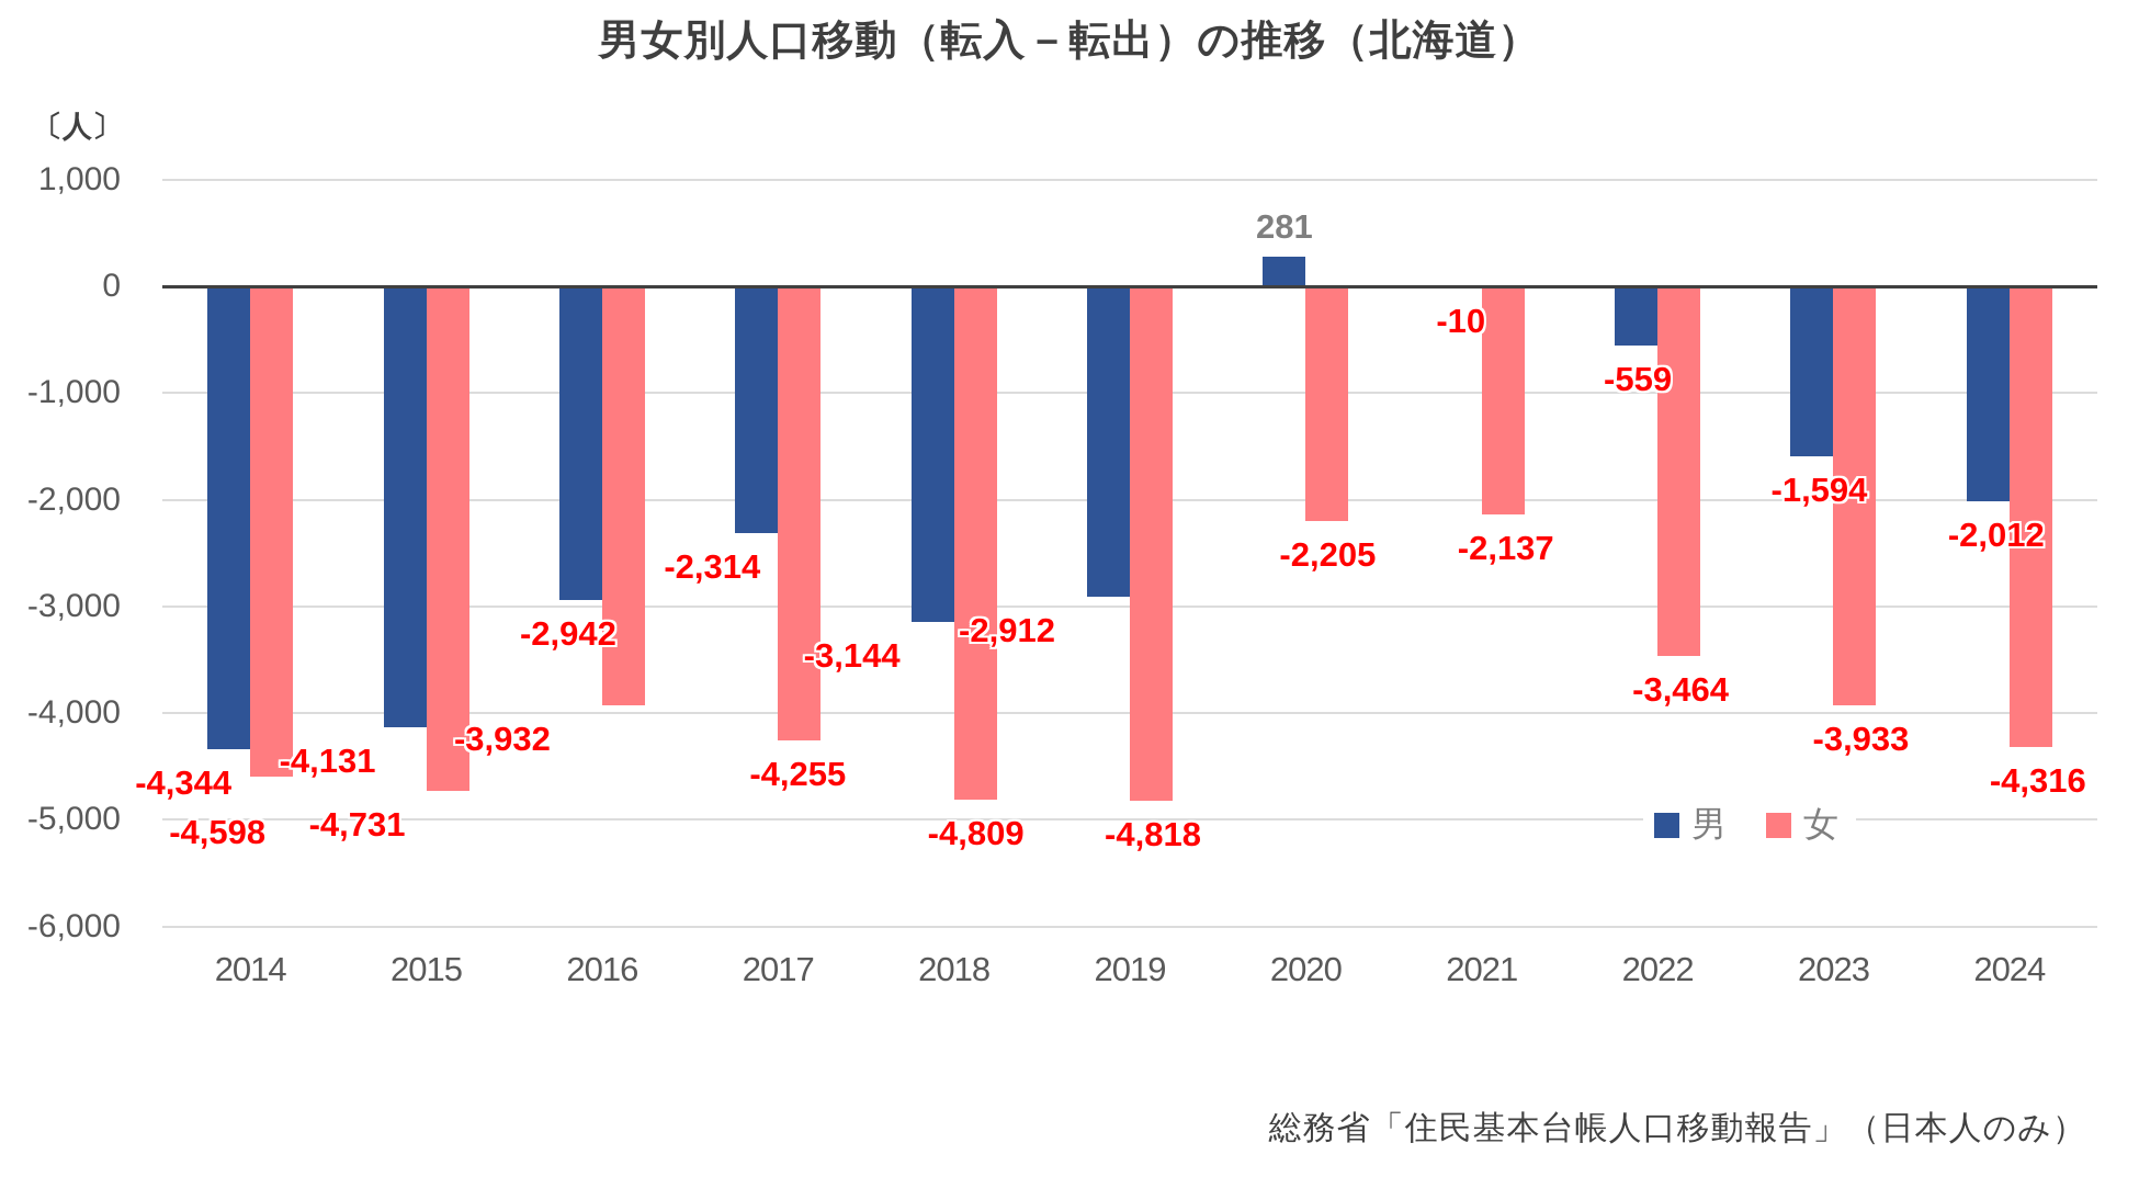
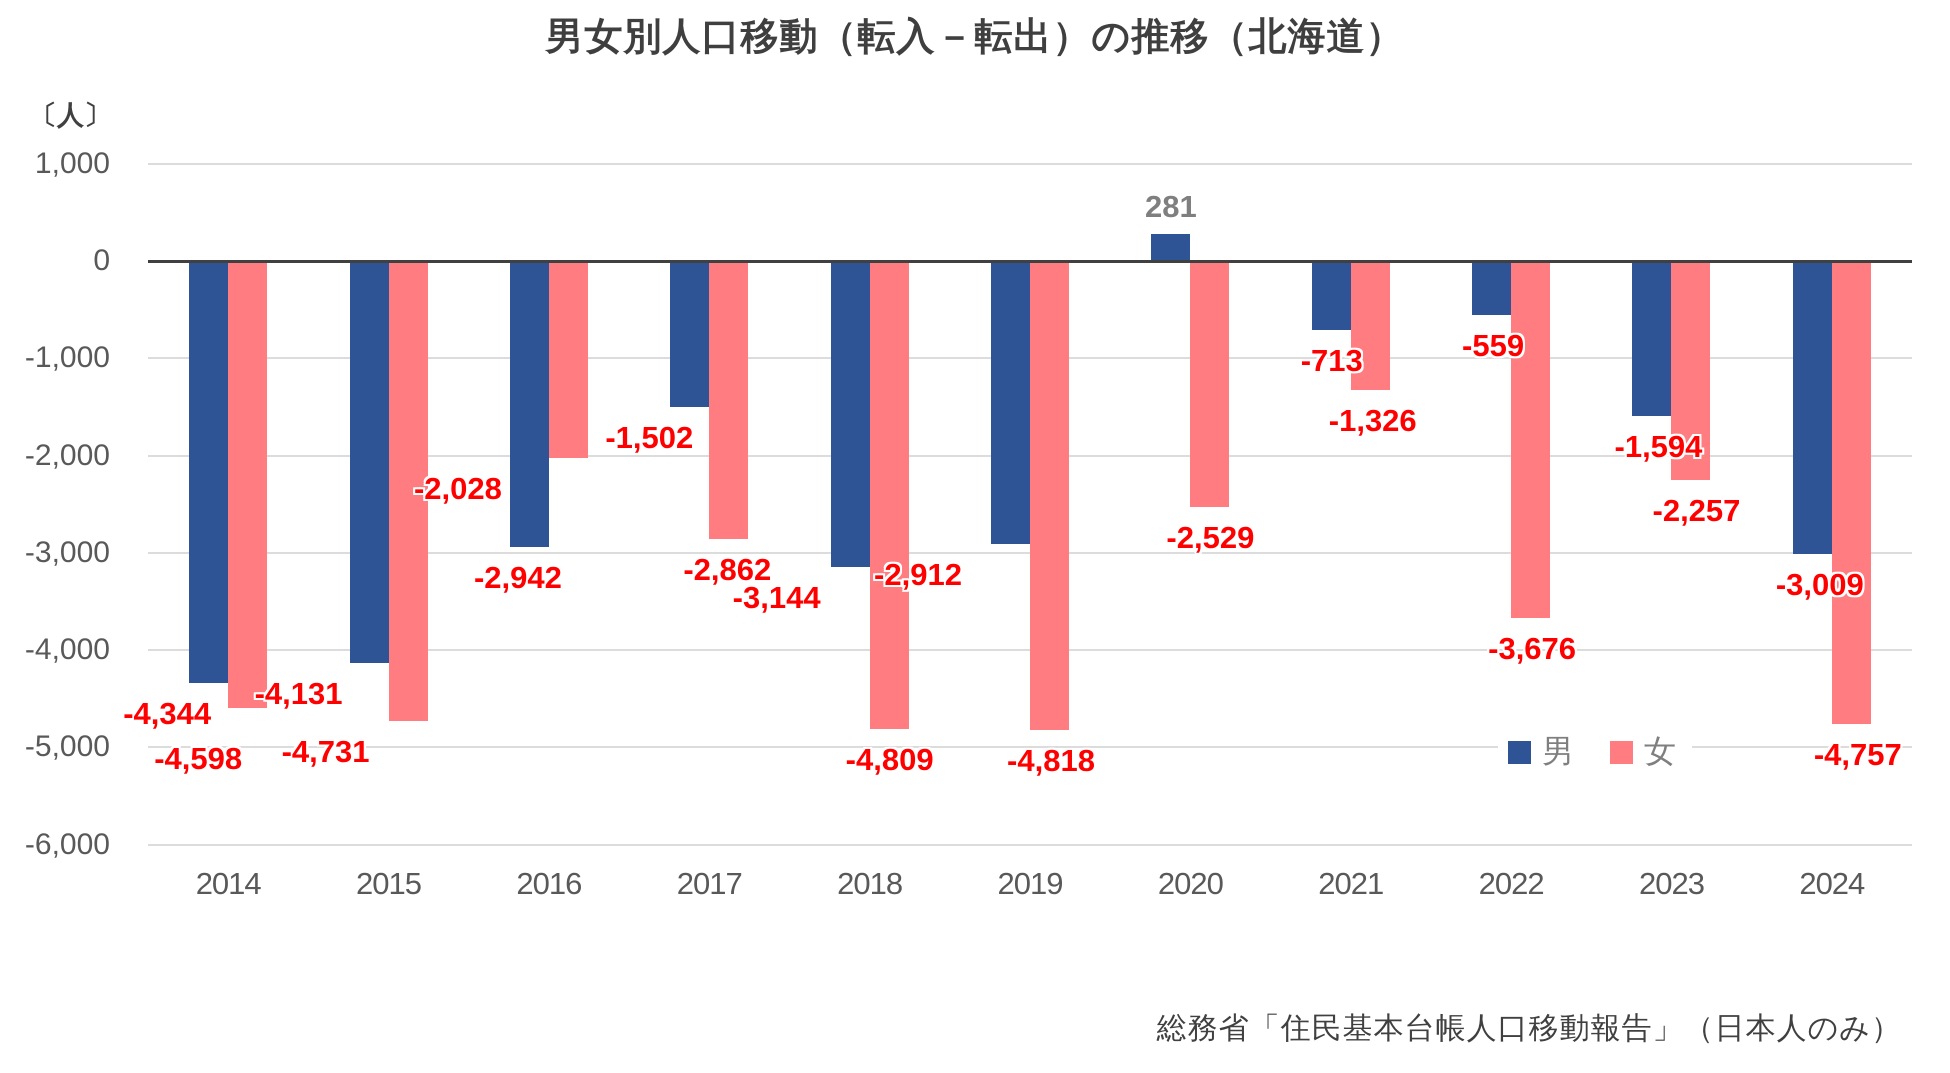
女/2016: -3,932 -> -2,028
男/2017: -2,314 -> -1,502
女/2017: -4,255 -> -2,862
女/2020: -2,205 -> -2,529
男/2021: -10 -> -713
女/2021: -2,137 -> -1,326
女/2022: -3,464 -> -3,676
女/2023: -3,933 -> -2,257
男/2024: -2,012 -> -3,009
女/2024: -4,316 -> -4,757
